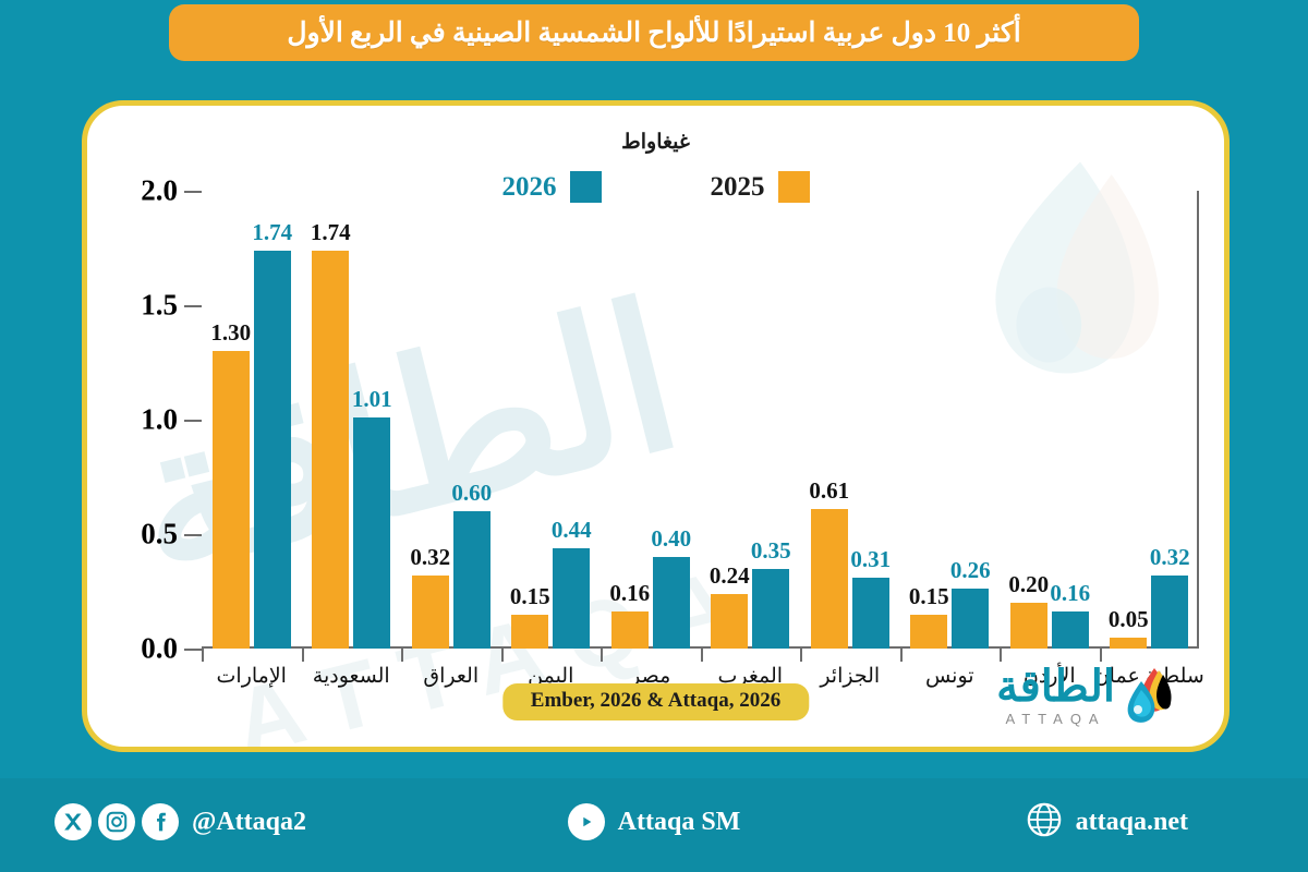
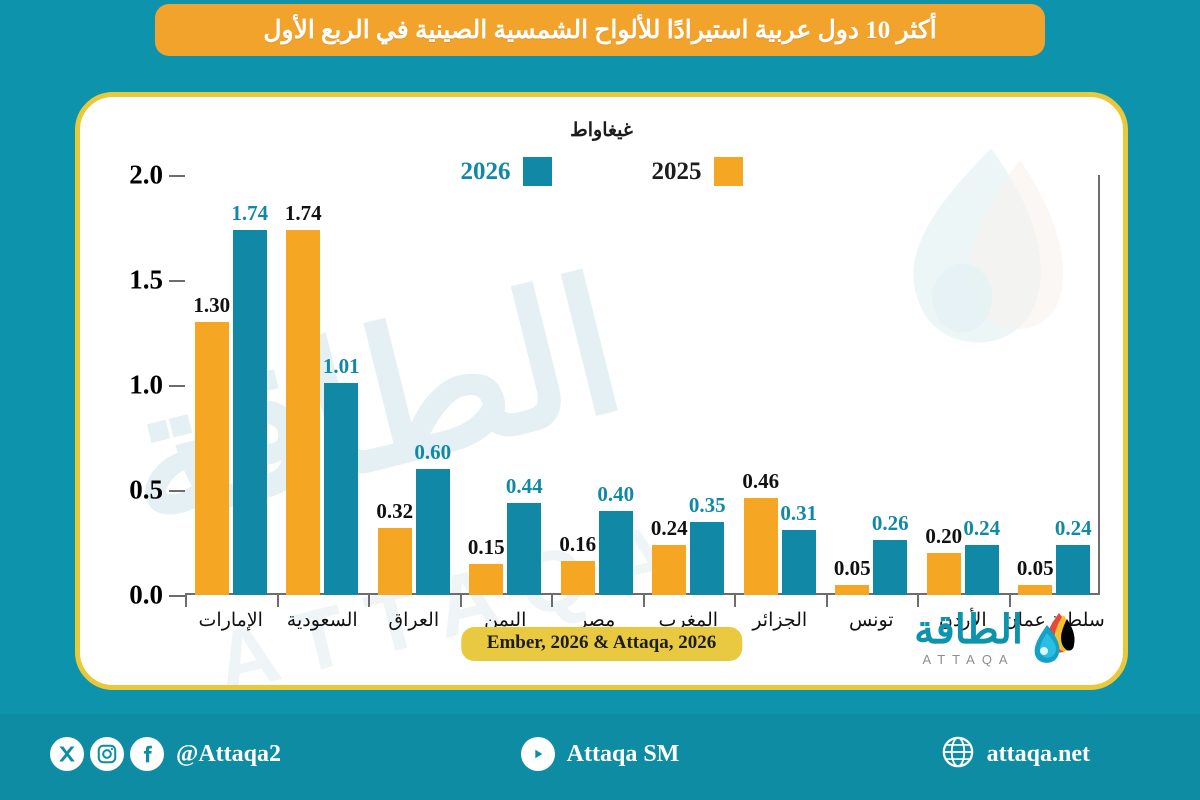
2025/الجزائر: 0.61 -> 0.46
2025/تونس: 0.15 -> 0.05
2026/الأردن: 0.16 -> 0.24
2026/سلطنة عمان: 0.32 -> 0.24
